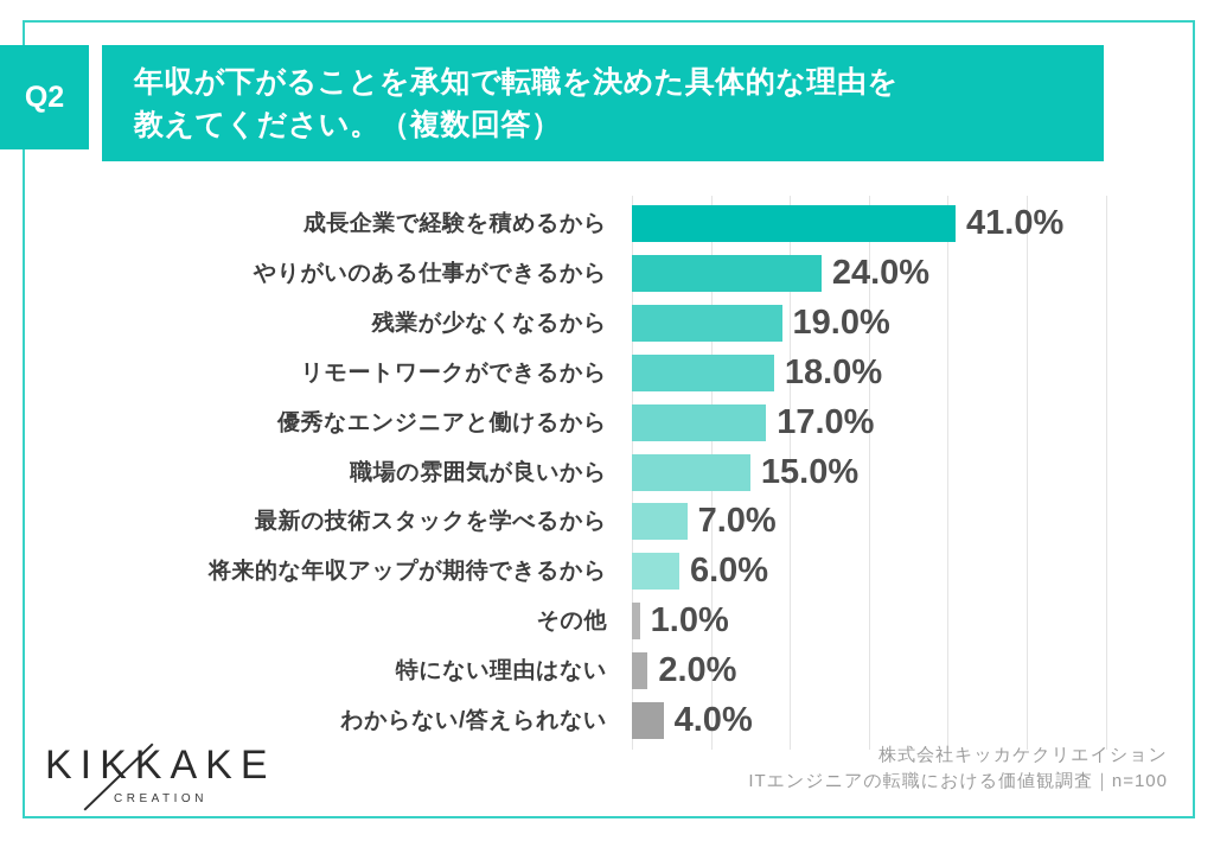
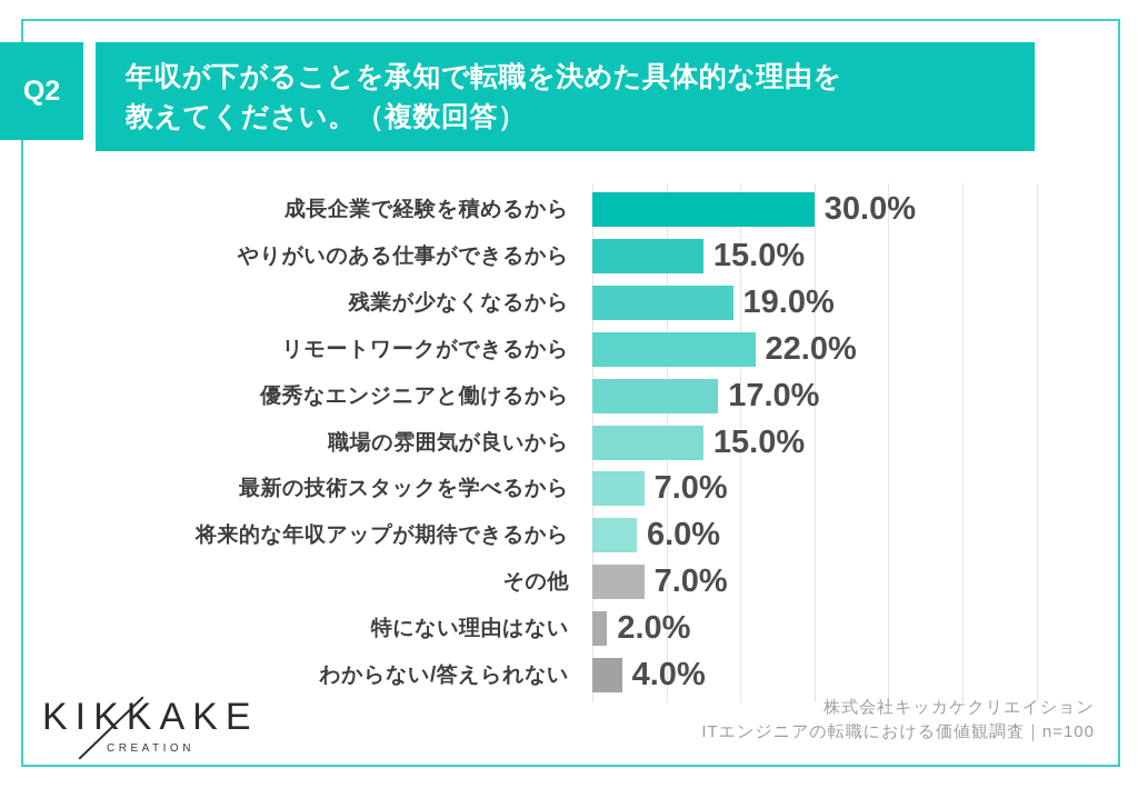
成長企業で経験を積めるから: 41.0% -> 30.0%
やりがいのある仕事ができるから: 24.0% -> 15.0%
リモートワークができるから: 18.0% -> 22.0%
その他: 1.0% -> 7.0%
